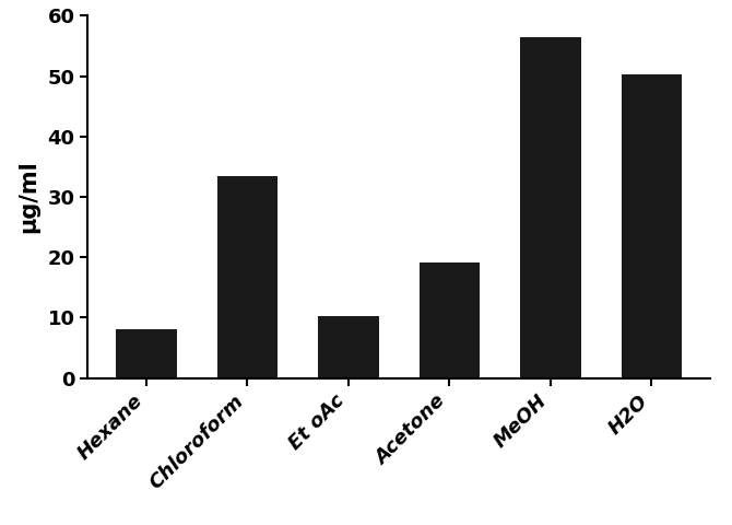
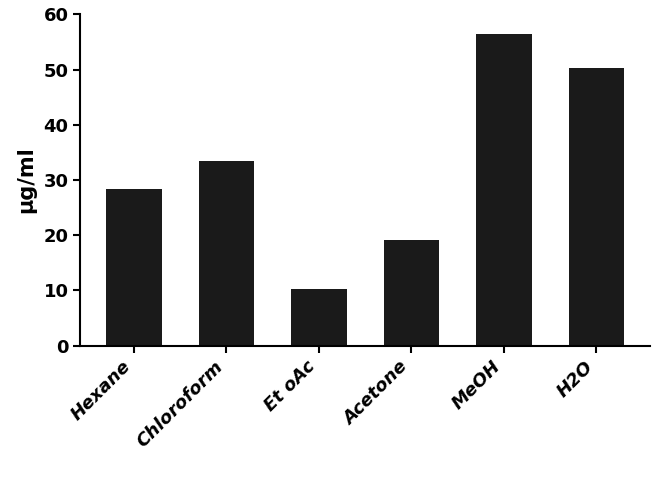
Hexane: 8.0 -> 28.4
